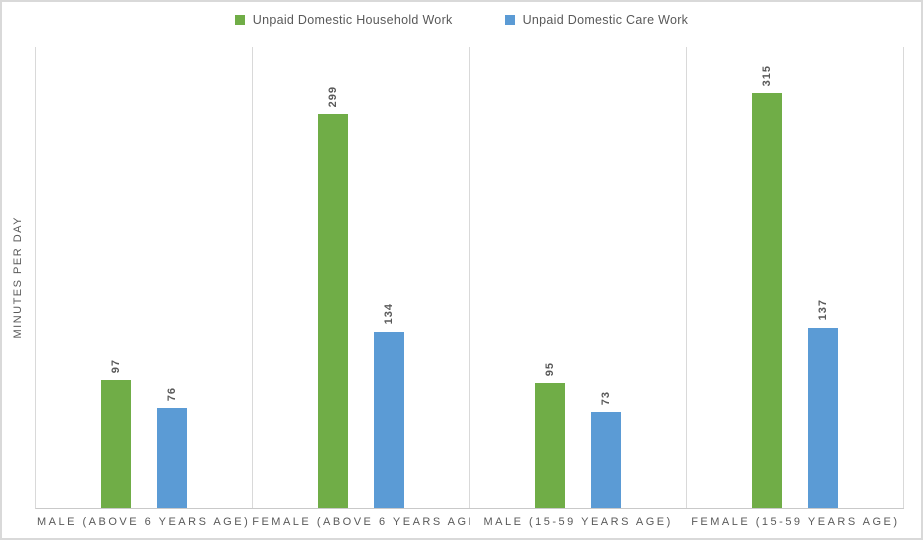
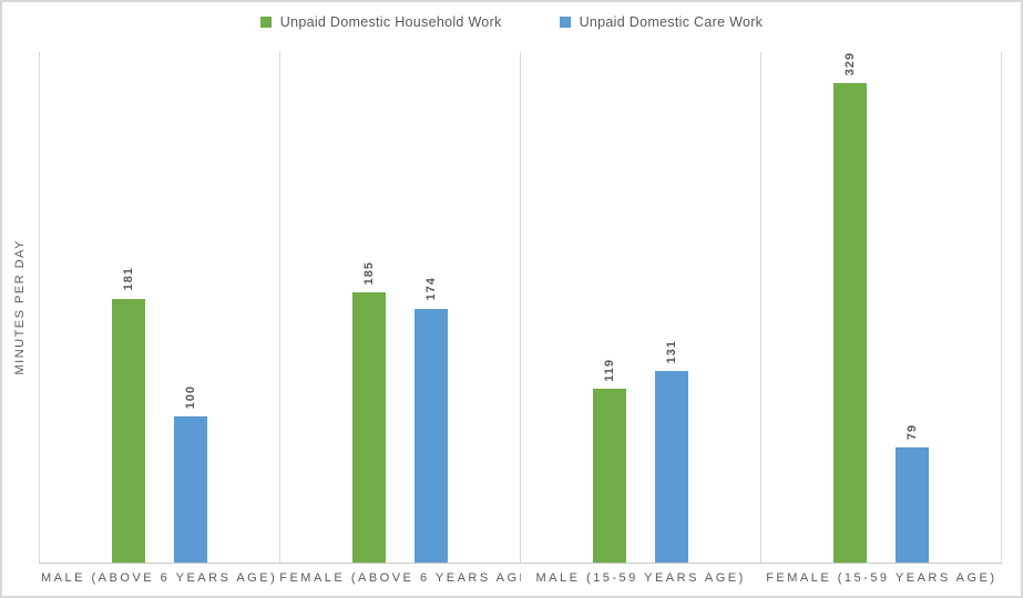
Unpaid Domestic Household Work/MALE (ABOVE 6 YEARS AGE): 97 -> 181
Unpaid Domestic Care Work/MALE (ABOVE 6 YEARS AGE): 76 -> 100
Unpaid Domestic Household Work/FEMALE (ABOVE 6 YEARS AGE): 299 -> 185
Unpaid Domestic Care Work/FEMALE (ABOVE 6 YEARS AGE): 134 -> 174
Unpaid Domestic Household Work/MALE (15-59 YEARS AGE): 95 -> 119
Unpaid Domestic Care Work/MALE (15-59 YEARS AGE): 73 -> 131
Unpaid Domestic Household Work/FEMALE (15-59 YEARS AGE): 315 -> 329
Unpaid Domestic Care Work/FEMALE (15-59 YEARS AGE): 137 -> 79
